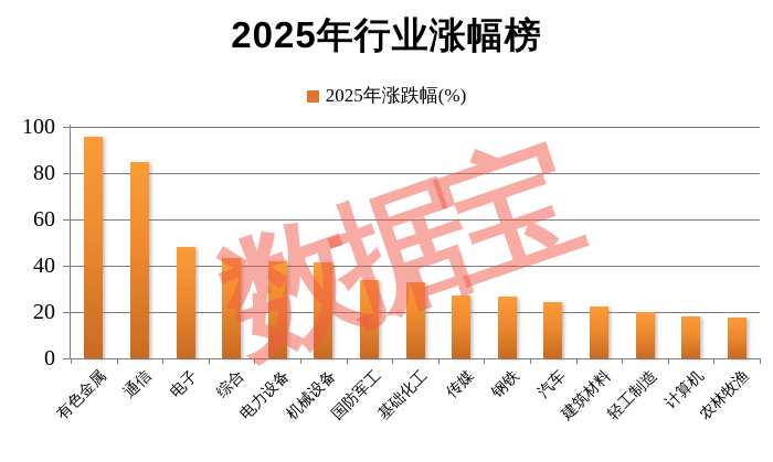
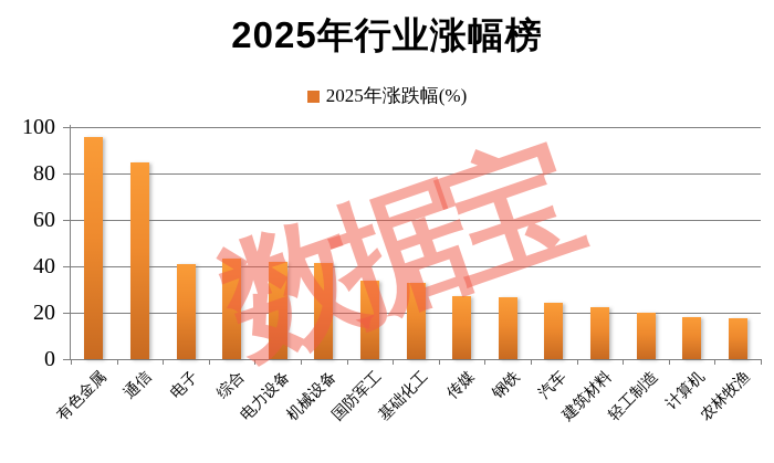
电子: 48 -> 41
